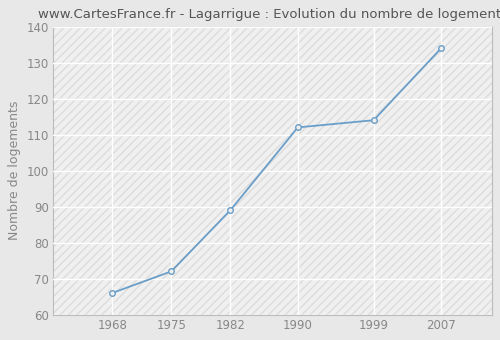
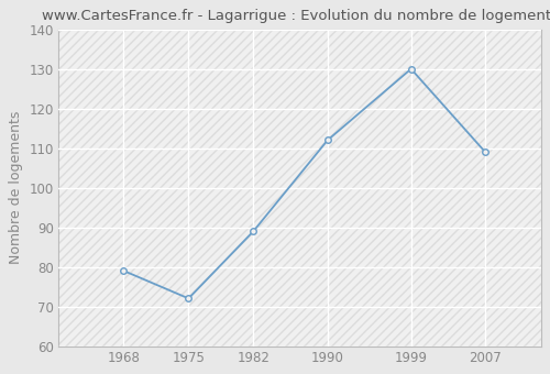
1968: 66 -> 79
1999: 114 -> 130
2007: 134 -> 109
